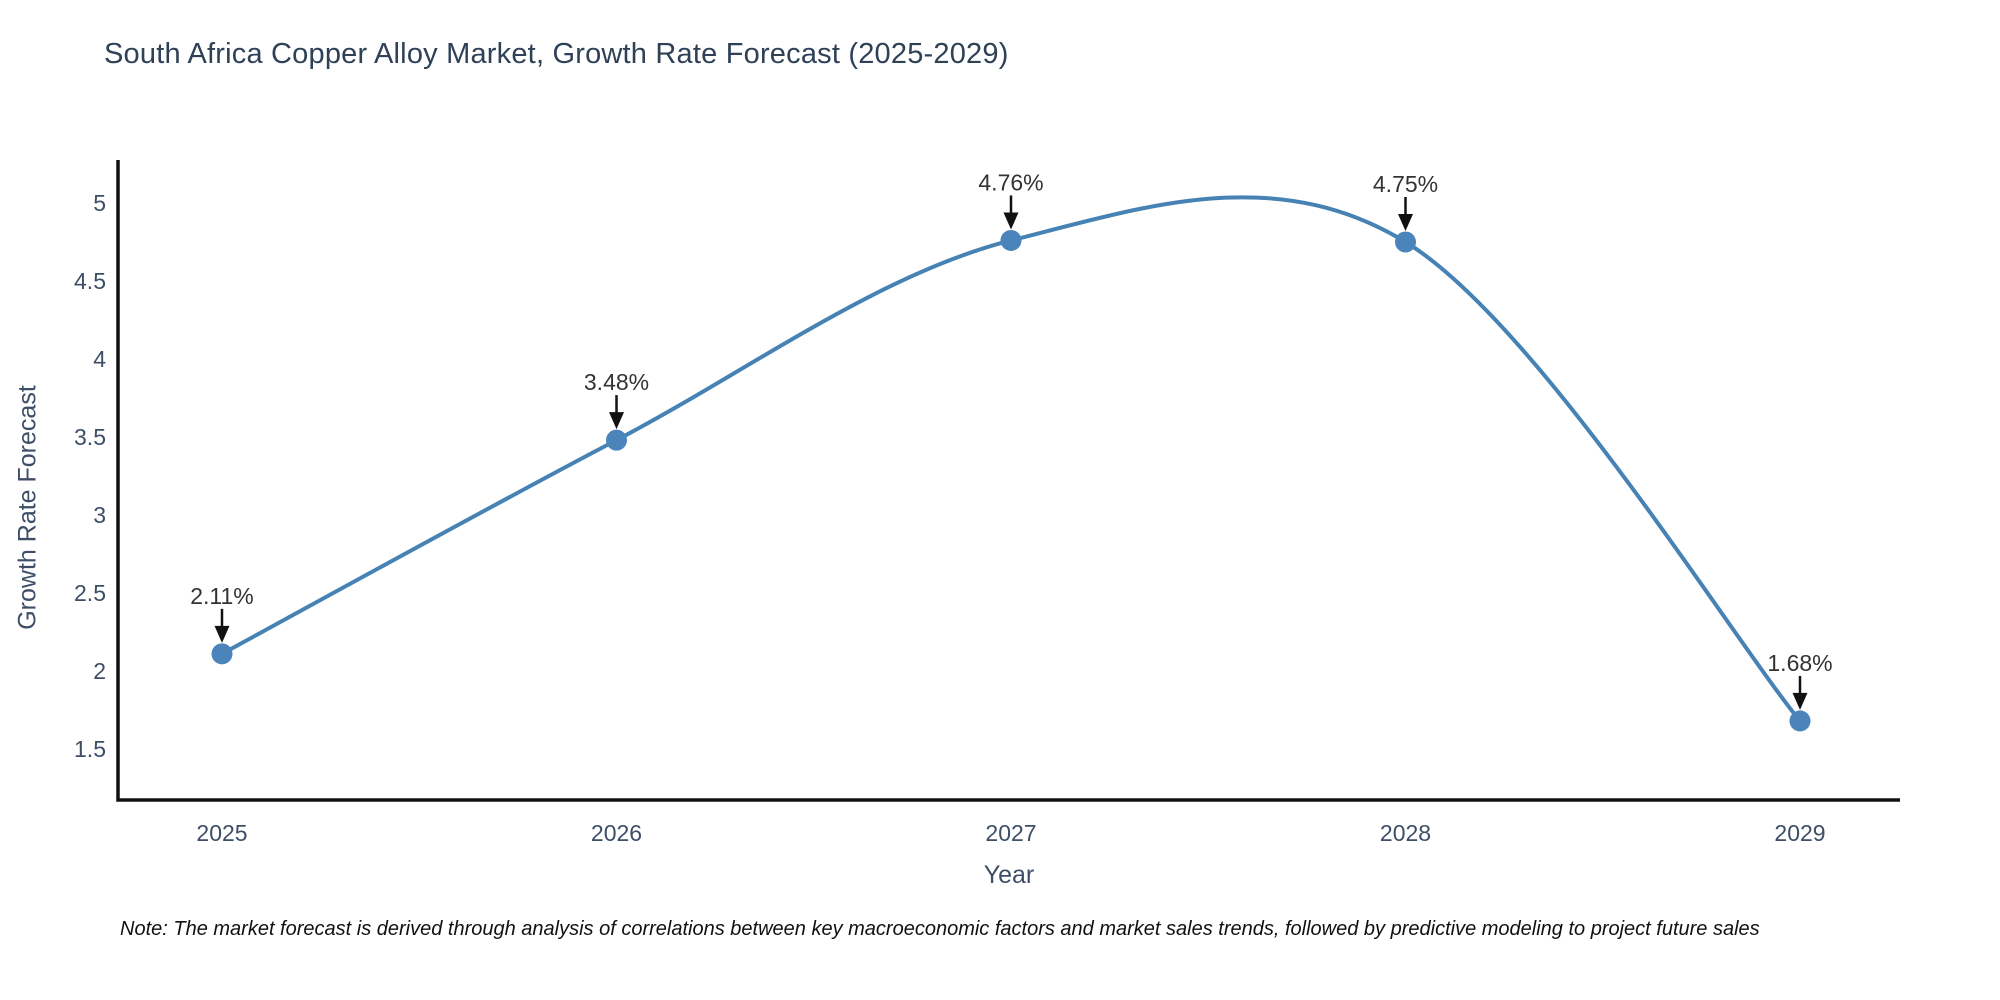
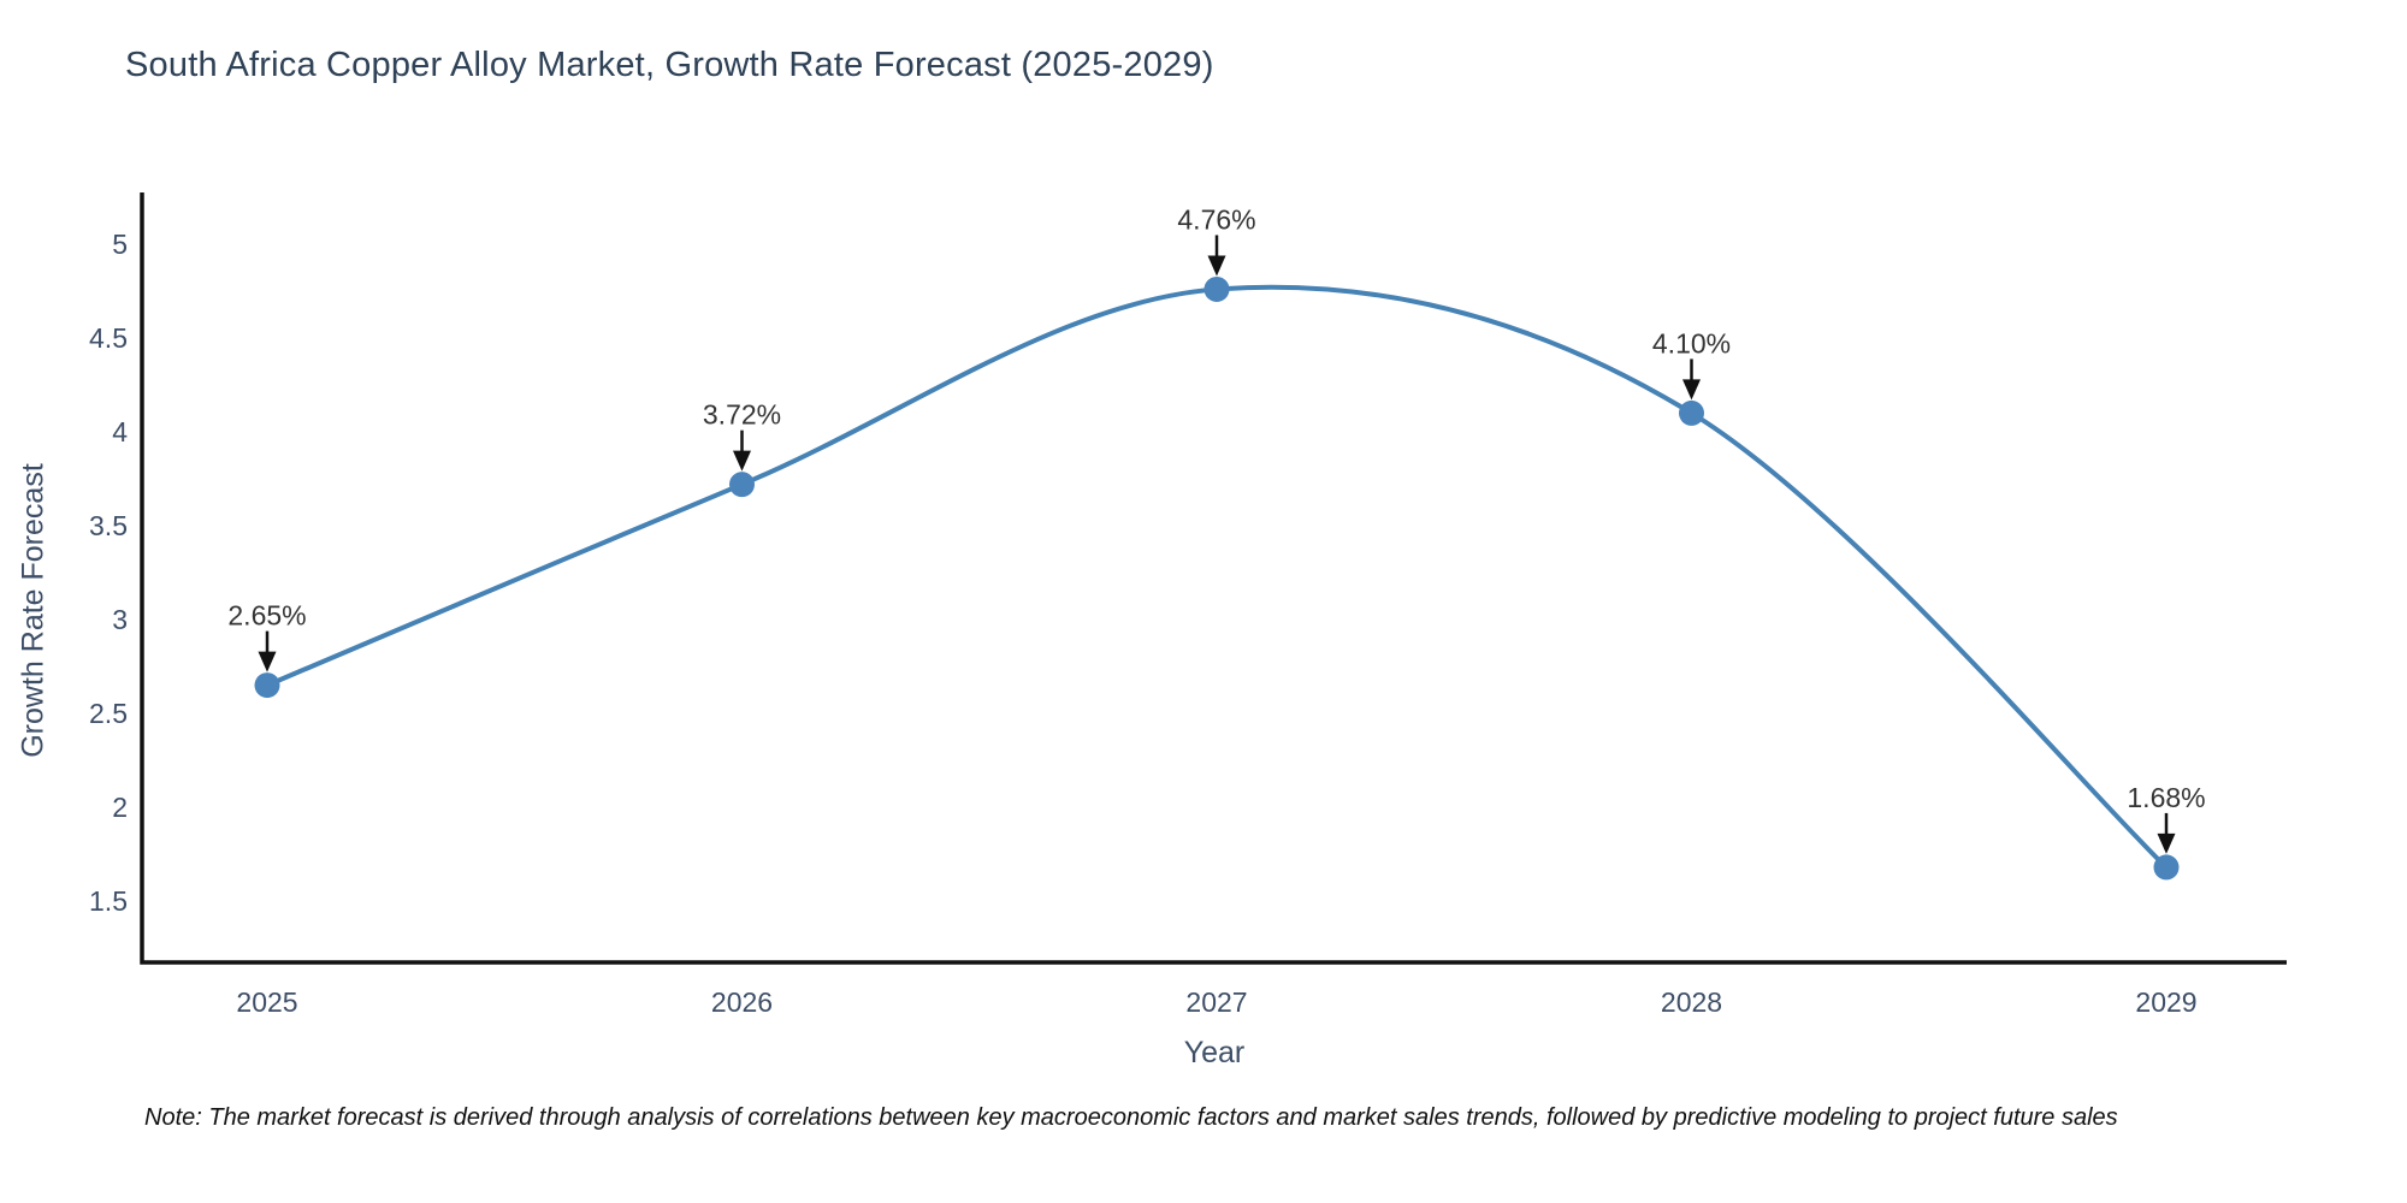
2025: 2.11% -> 2.65%
2026: 3.48% -> 3.72%
2028: 4.75% -> 4.10%
